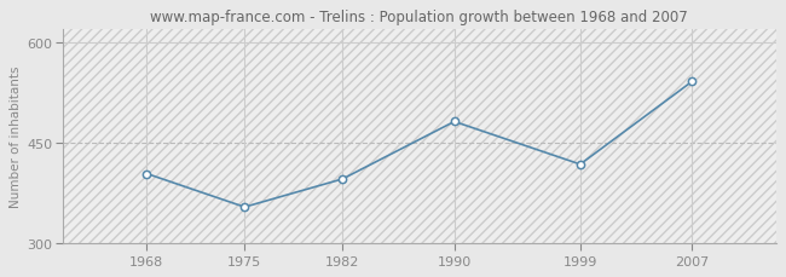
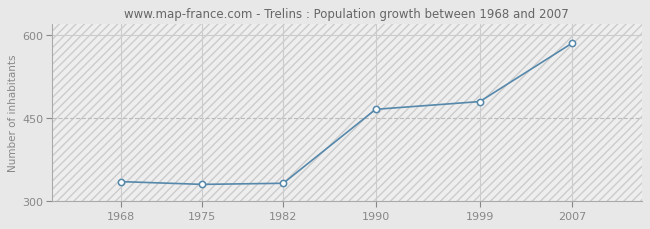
1968: 404 -> 335
1975: 354 -> 330
1982: 396 -> 332
1990: 482 -> 466
1999: 418 -> 480
2007: 542 -> 586
